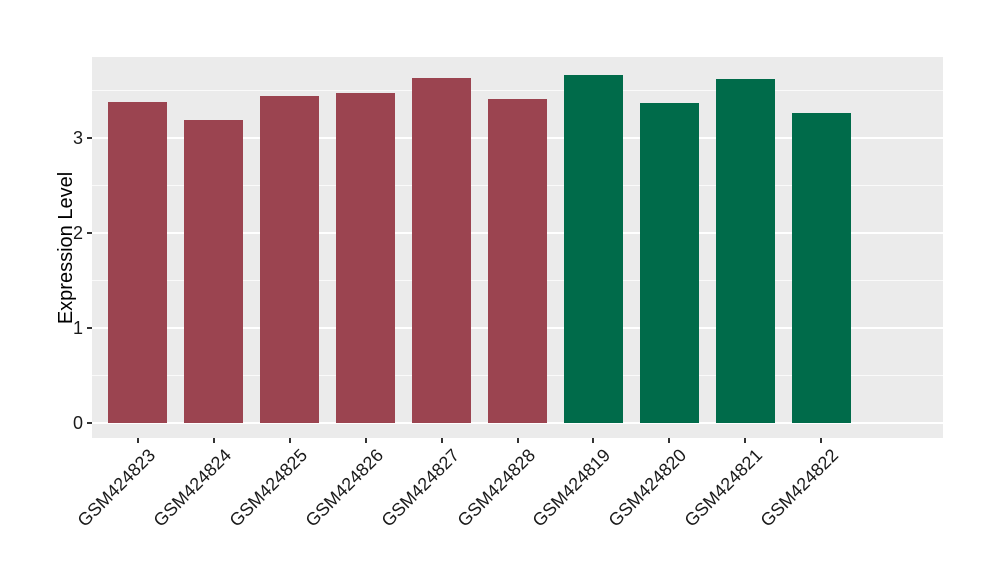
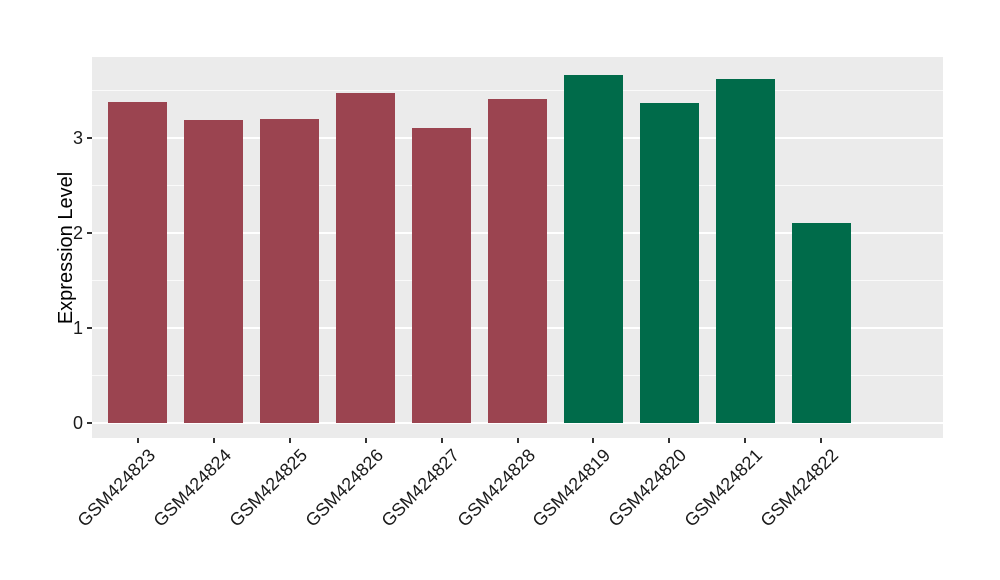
GSM424825: 3.4 -> 3.2
GSM424827: 3.6 -> 3.1
GSM424822: 3.3 -> 2.1
